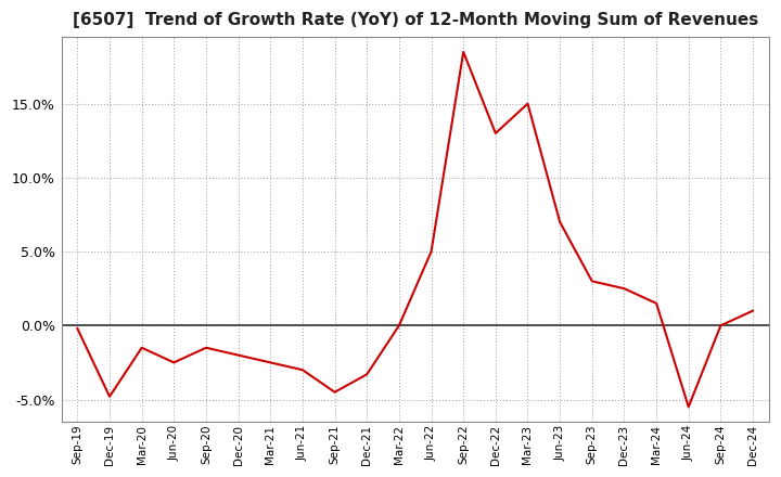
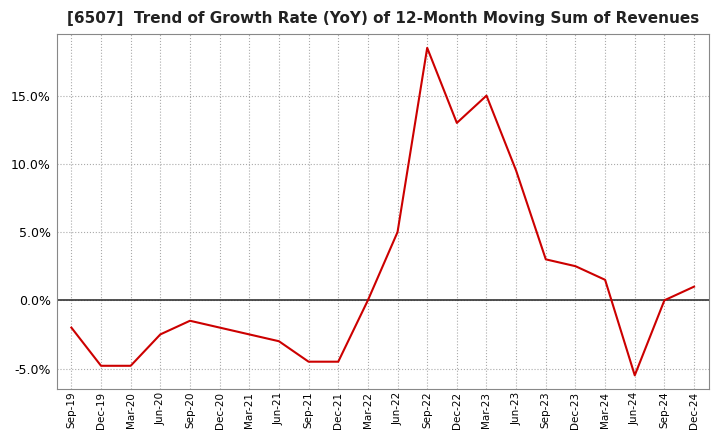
Sep-19: -0.2% -> -2.0%
Mar-20: -1.5% -> -4.8%
Dec-21: -3.3% -> -4.5%
Jun-23: 7.0% -> 9.5%
